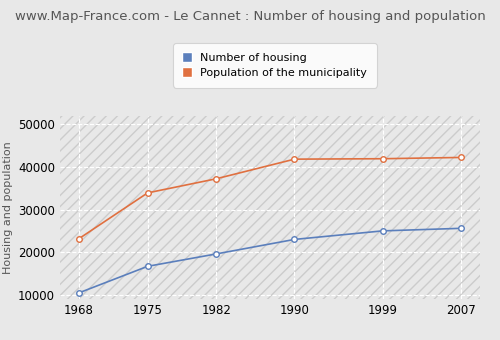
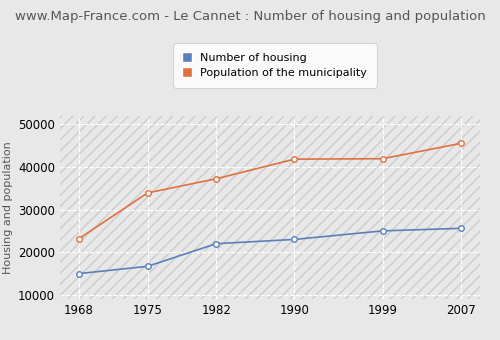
Number of housing/1968: 10500 -> 15000
Number of housing/1982: 19600 -> 22000
Population of the municipality/2007: 42200 -> 45500
